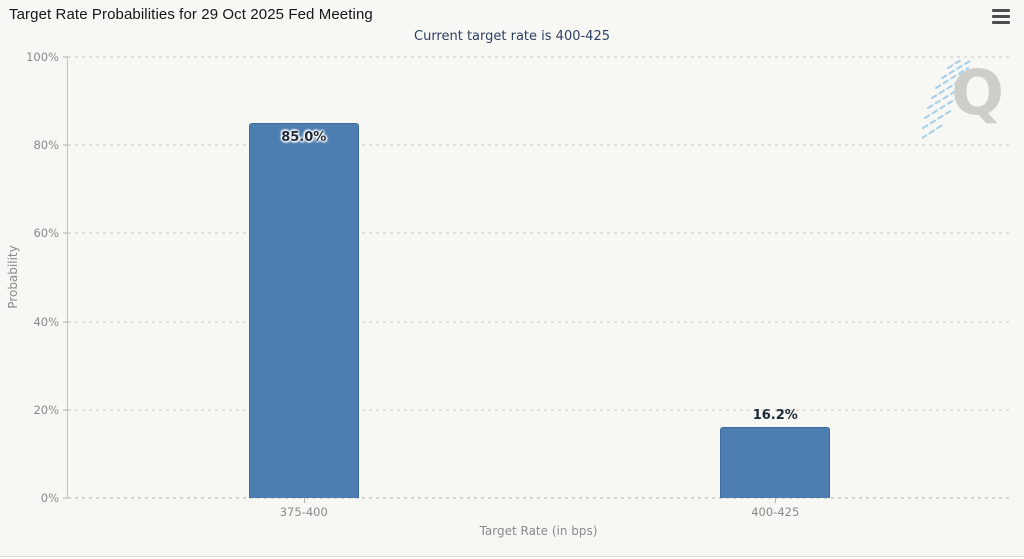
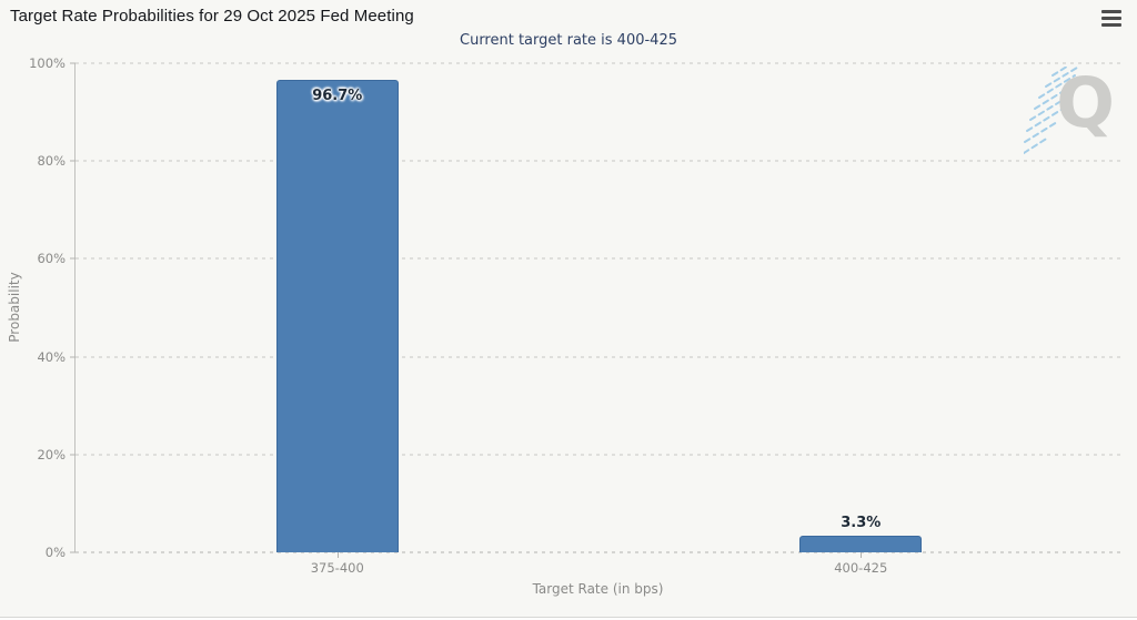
375-400: 85.0% -> 96.7%
400-425: 16.2% -> 3.3%
